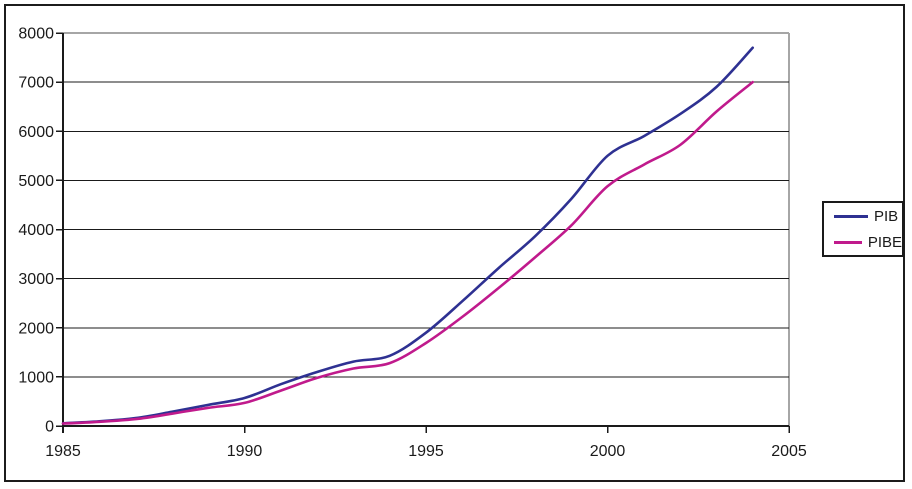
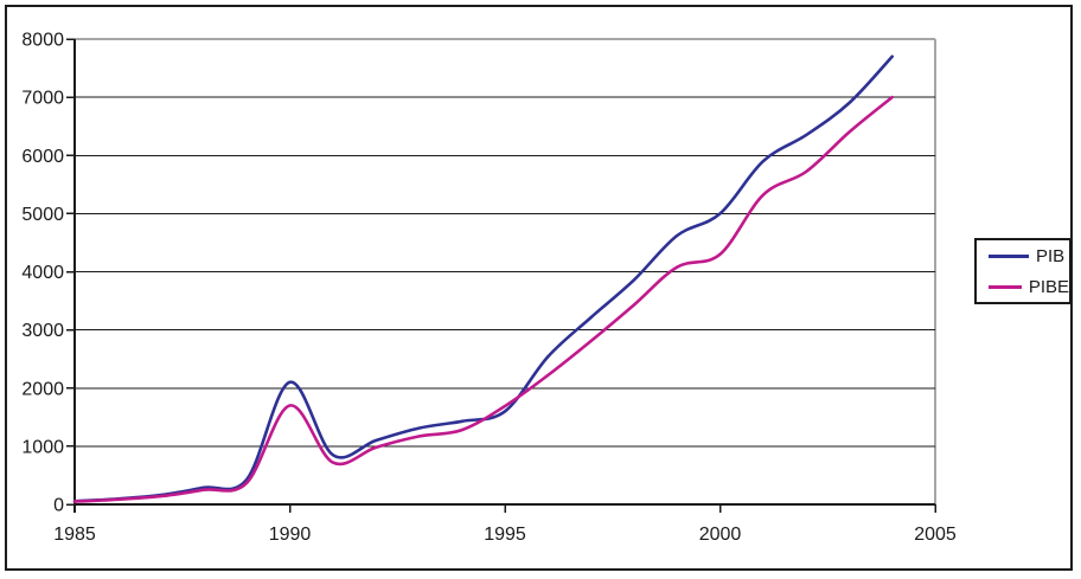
PIB/1990: 600 -> 2100
PIBE/1990: 500 -> 1700
PIB/1995: 1900 -> 1600
PIB/2000: 5500 -> 5000
PIBE/2000: 4900 -> 4300
